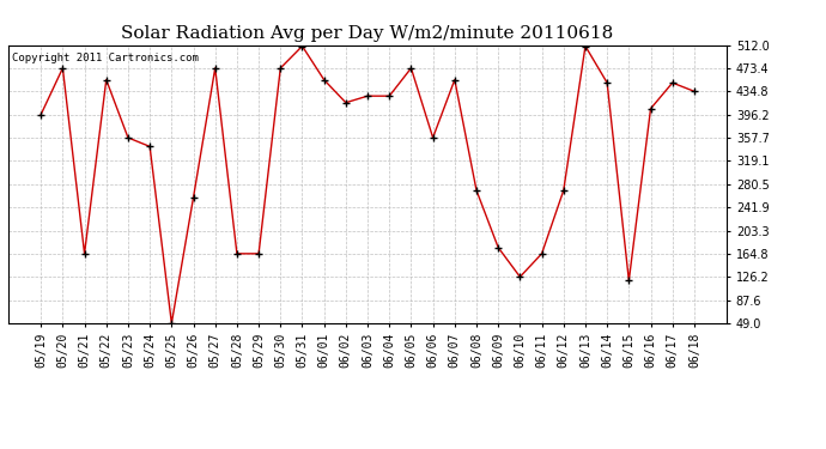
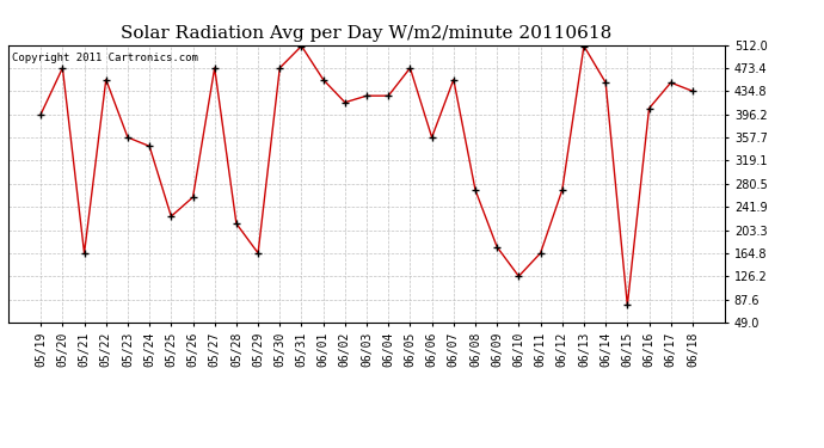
05/25: 49 -> 226
05/28: 165 -> 214
06/15: 120 -> 78
